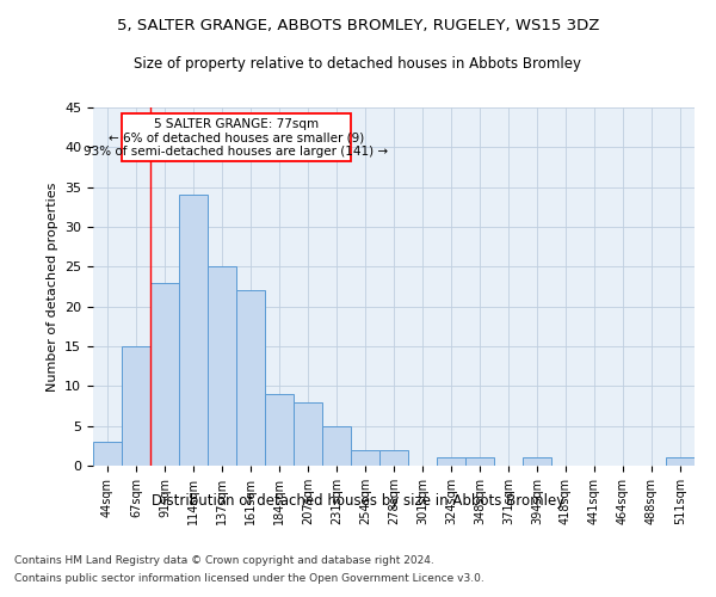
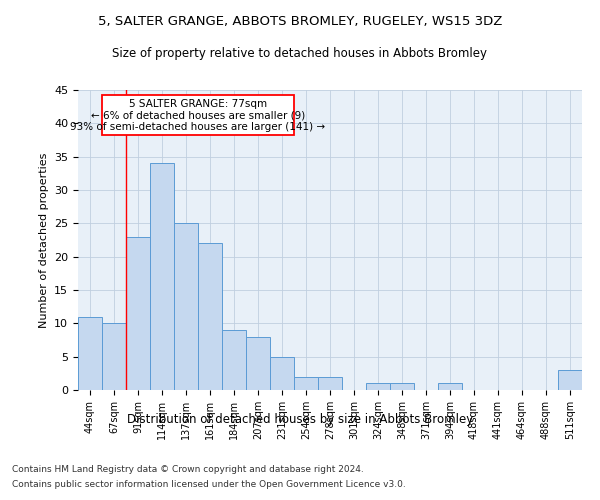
44sqm: 3 -> 11
67sqm: 15 -> 10
511sqm: 1 -> 3
